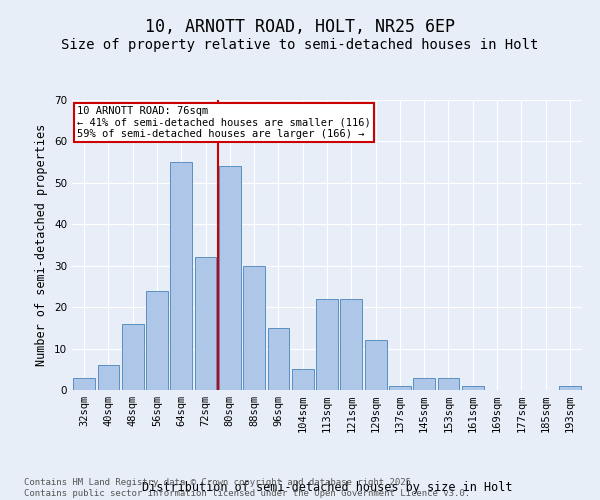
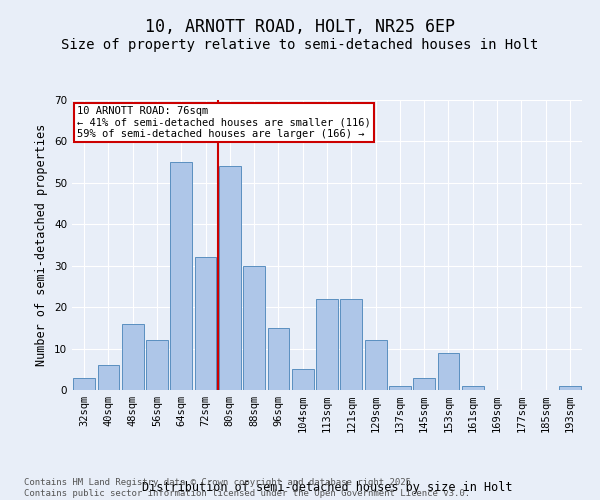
56sqm: 24 -> 12
153sqm: 3 -> 9
